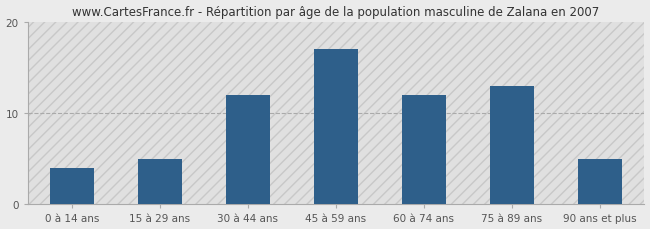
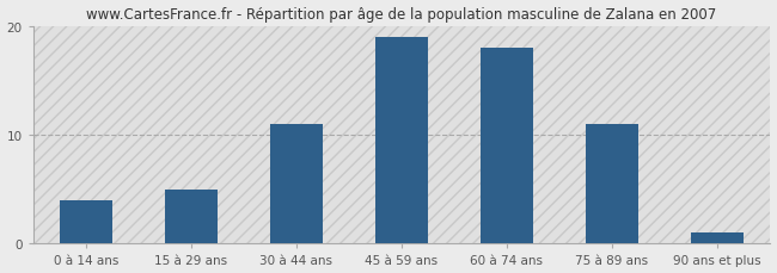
30 à 44 ans: 12 -> 11
45 à 59 ans: 17 -> 19
60 à 74 ans: 12 -> 18
75 à 89 ans: 13 -> 11
90 ans et plus: 5 -> 1
